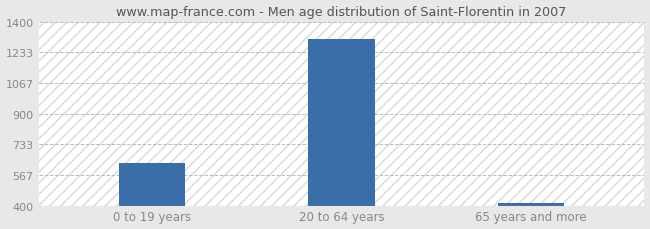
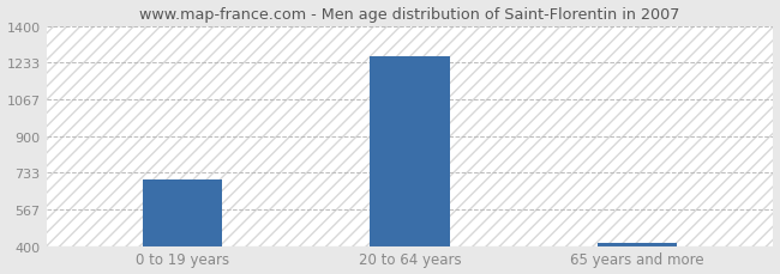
0 to 19 years: 630 -> 700
20 to 64 years: 1300 -> 1260
